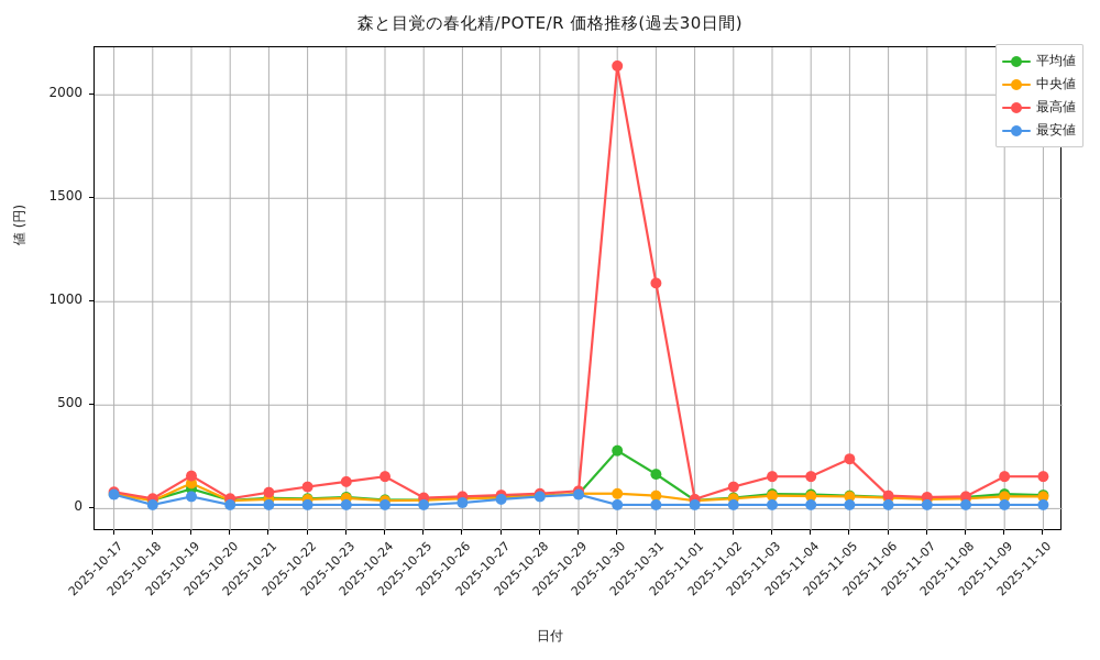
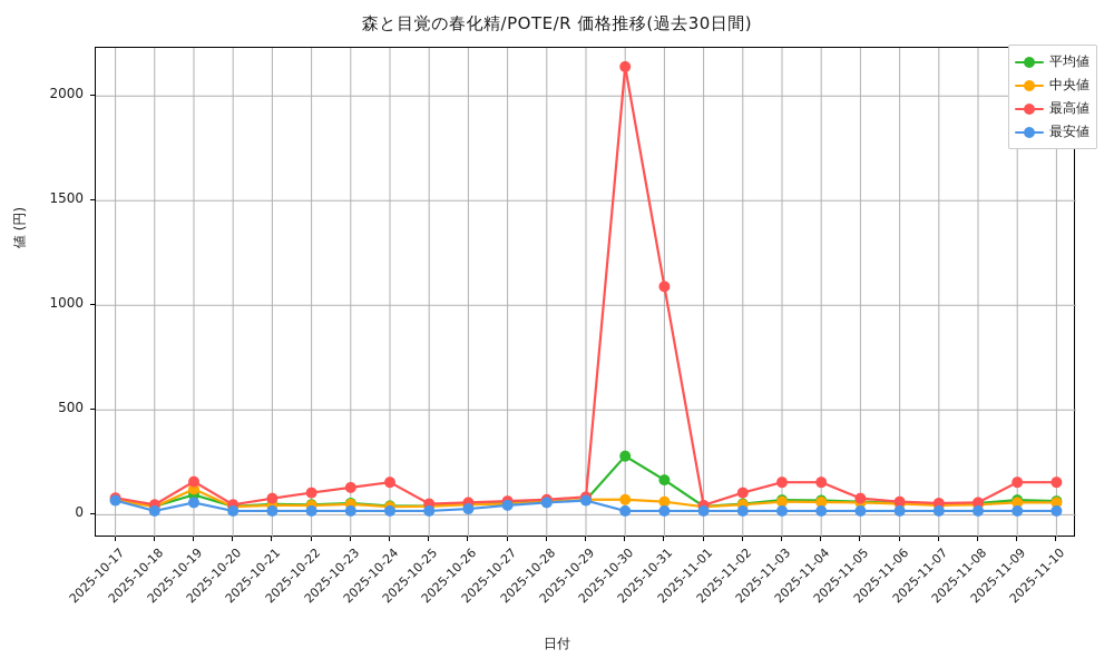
最高値/2025-11-05: 240 -> 80
